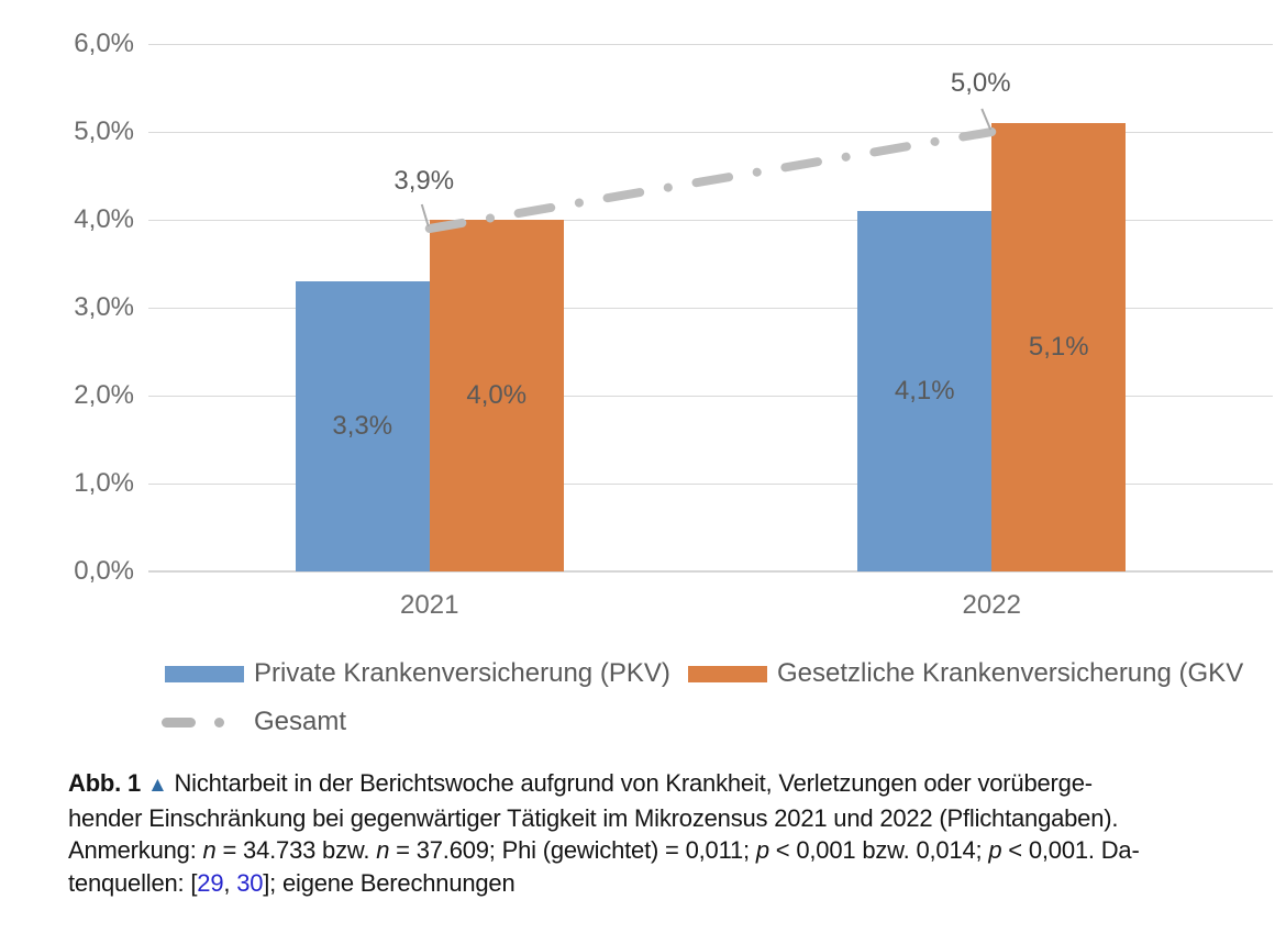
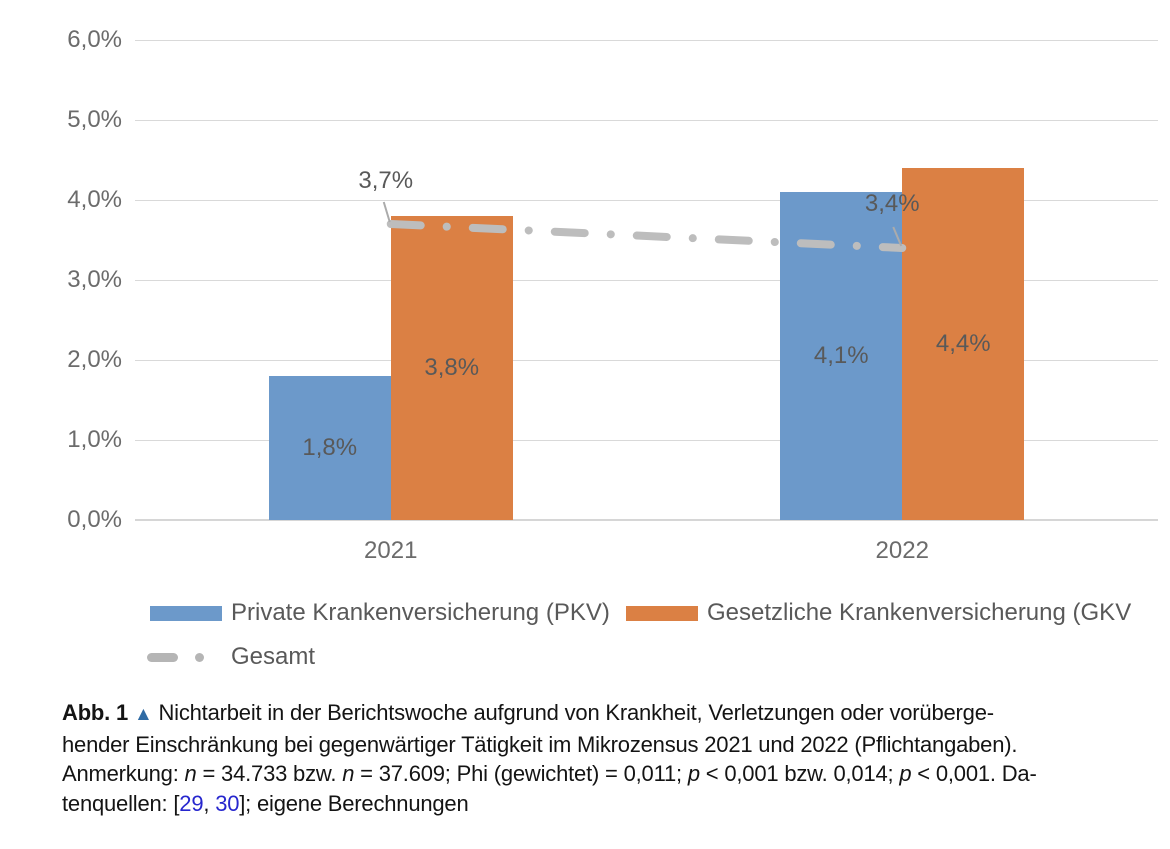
Private Krankenversicherung (PKV)/2021: 3,3% -> 1,8%
Gesetzliche Krankenversicherung (GKV/2021: 4,0% -> 3,8%
Gesamt/2021: 3,9% -> 3,7%
Gesetzliche Krankenversicherung (GKV/2022: 5,1% -> 4,4%
Gesamt/2022: 5,0% -> 3,4%
